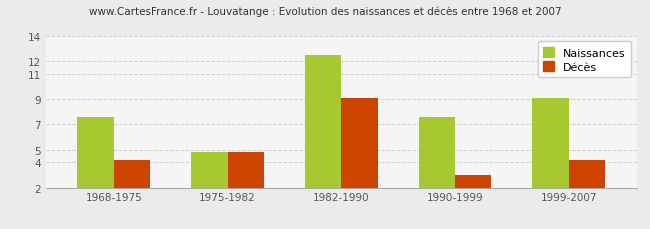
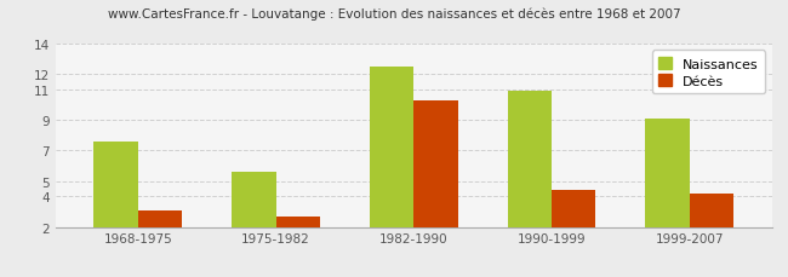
Décès/1968-1975: 4.2 -> 3.1
Naissances/1975-1982: 4.8 -> 5.6
Décès/1975-1982: 4.8 -> 2.7
Décès/1982-1990: 9.1 -> 10.3
Naissances/1990-1999: 7.6 -> 10.9
Décès/1990-1999: 3.0 -> 4.4
